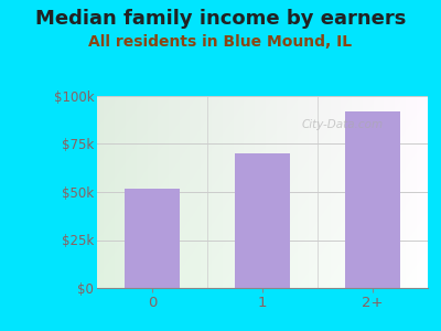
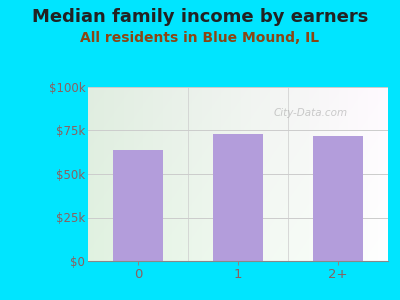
0: $52k -> $64k
1: $70k -> $73k
2+: $92k -> $72k
